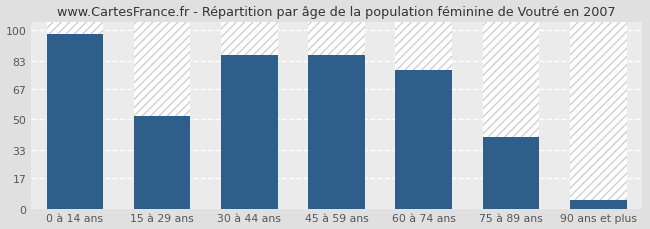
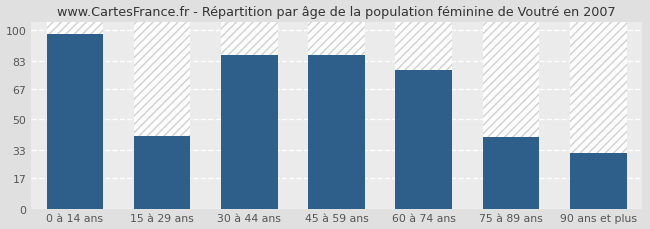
15 à 29 ans: 52 -> 41
90 ans et plus: 5 -> 31
